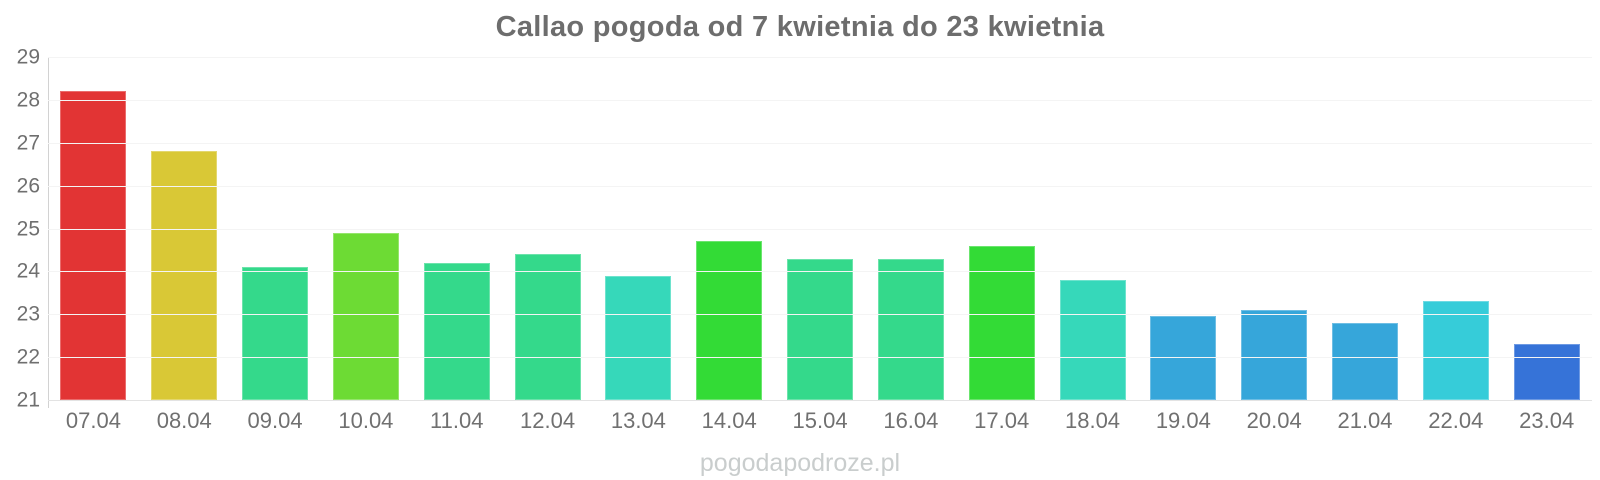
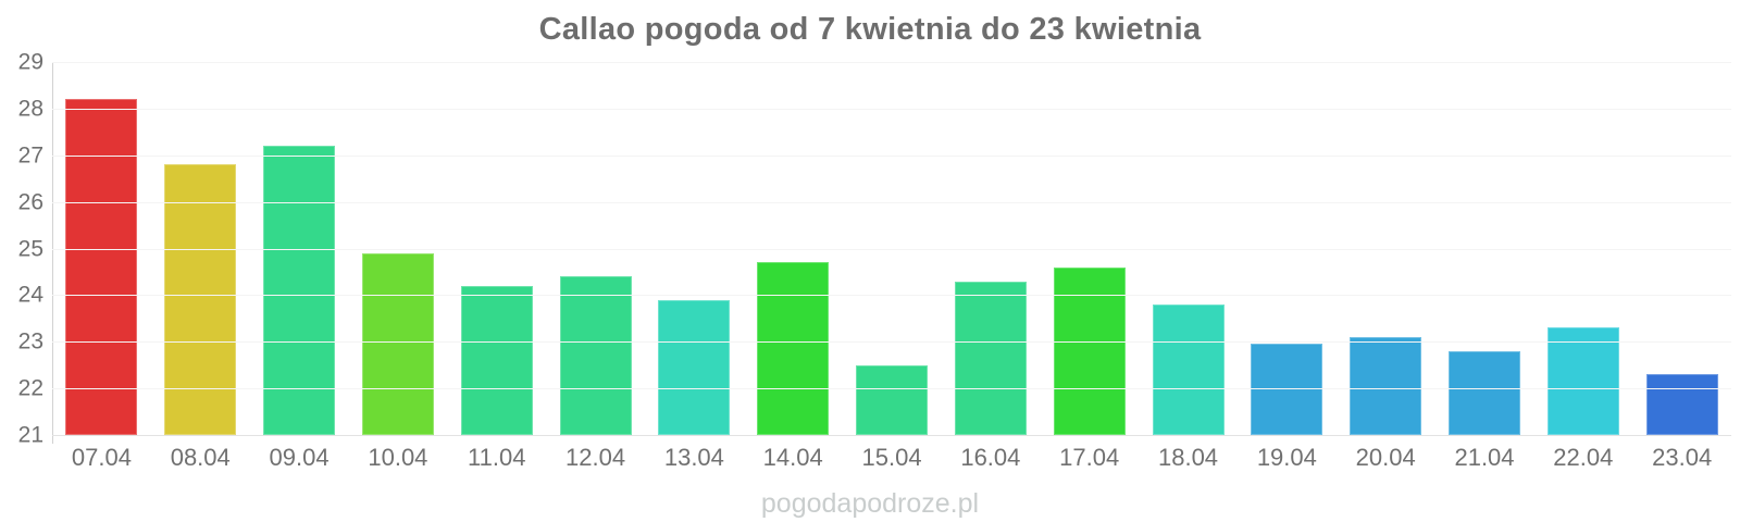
09.04: 24.1 -> 27.2
15.04: 24.3 -> 22.5
